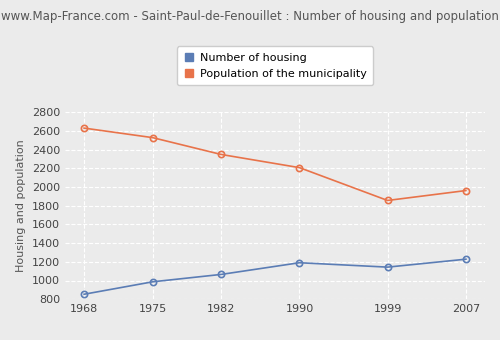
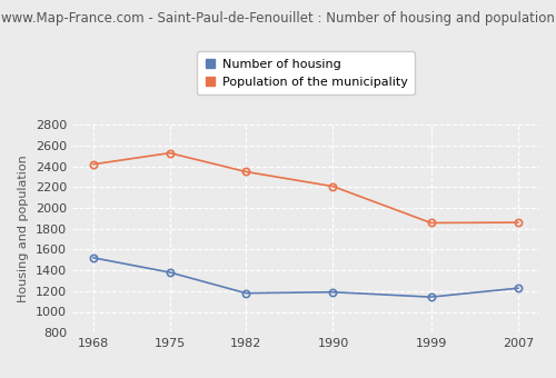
Number of housing/1968: 850 -> 1520
Population of the municipality/1968: 2630 -> 2420
Number of housing/1975: 990 -> 1380
Number of housing/1982: 1060 -> 1180
Population of the municipality/2007: 1960 -> 1860
